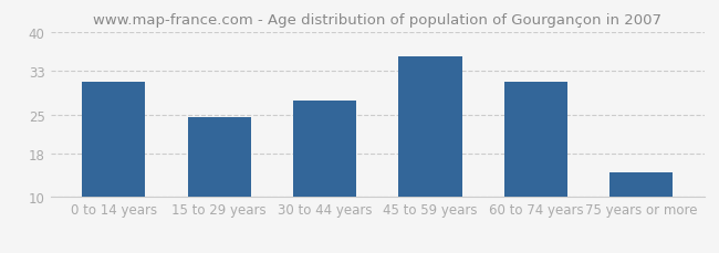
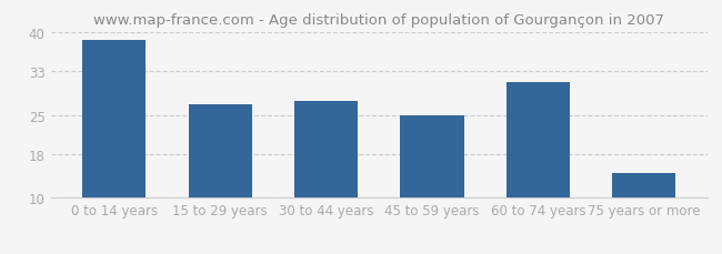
0 to 14 years: 31.0 -> 38.5
15 to 29 years: 24.5 -> 27.0
45 to 59 years: 35.5 -> 25.0
